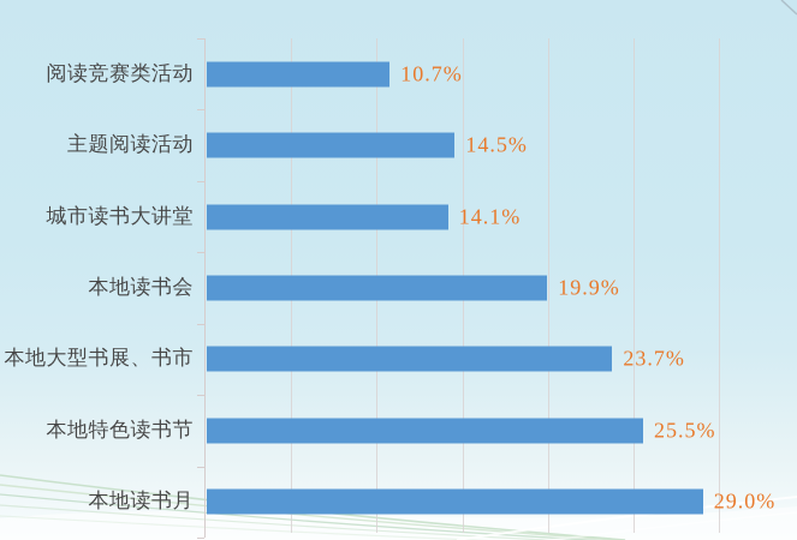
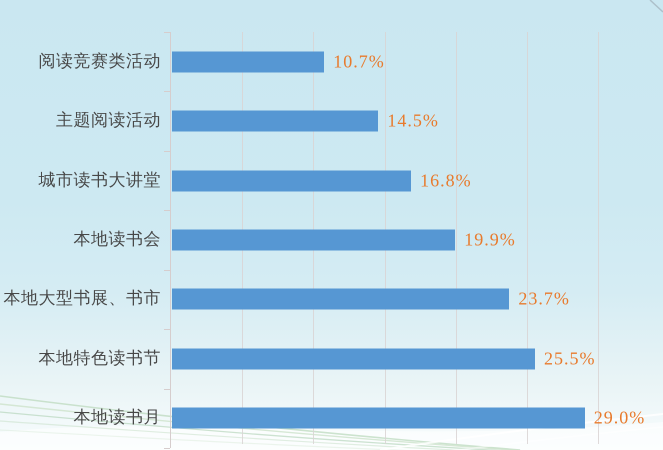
城市读书大讲堂: 14.1% -> 16.8%
